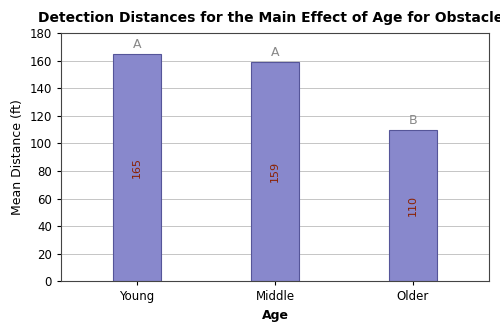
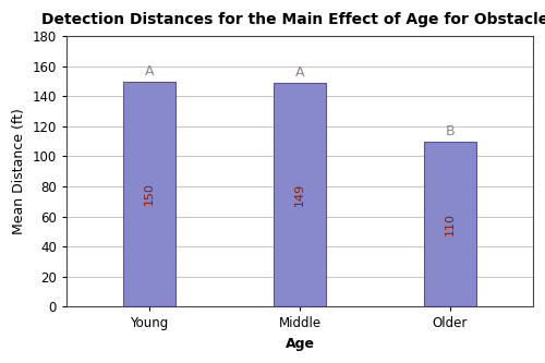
Young: 165 -> 150
Middle: 159 -> 149
